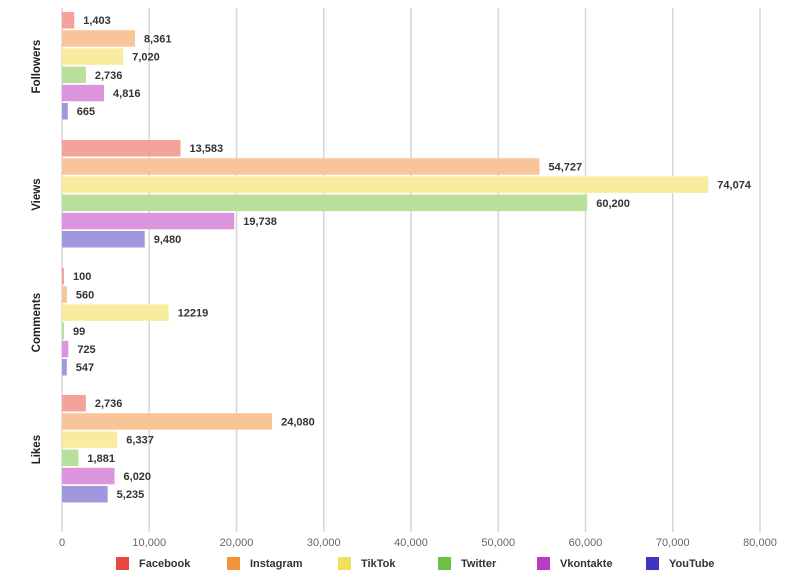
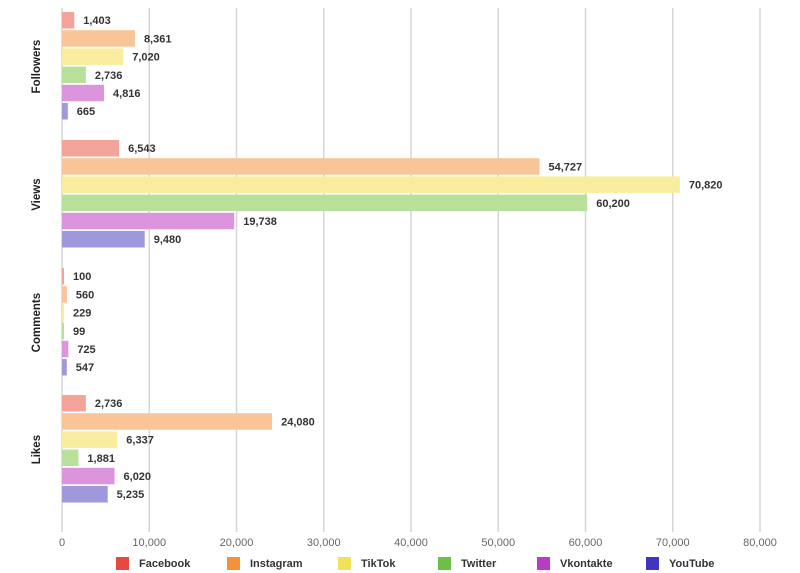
Facebook/Views: 13,583 -> 6,543
TikTok/Views: 74,074 -> 70,820
TikTok/Comments: 12219 -> 229
